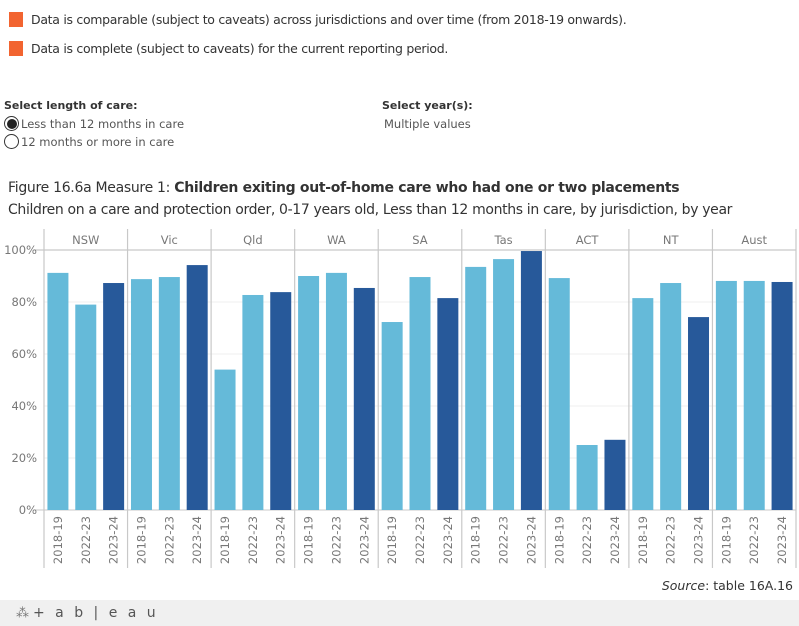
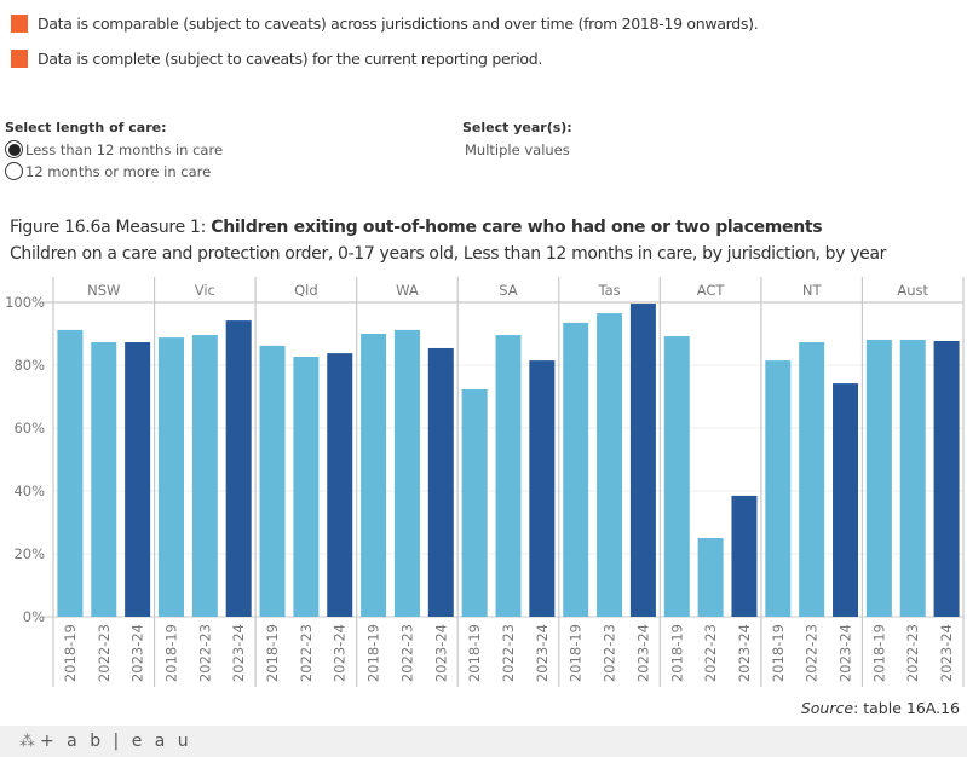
Qld/2018-19: 54% -> 86%
NSW/2022-23: 79% -> 87%
ACT/2023-24: 27% -> 38%
